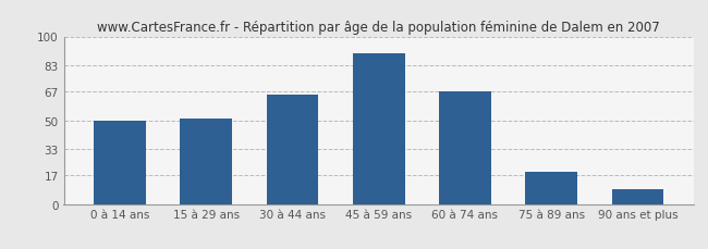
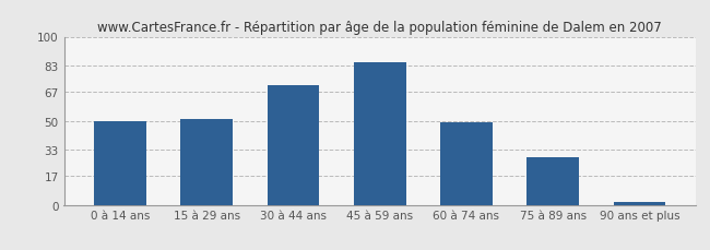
30 à 44 ans: 65 -> 71
45 à 59 ans: 90 -> 85
60 à 74 ans: 67 -> 49
75 à 89 ans: 19 -> 28
90 ans et plus: 9 -> 2
